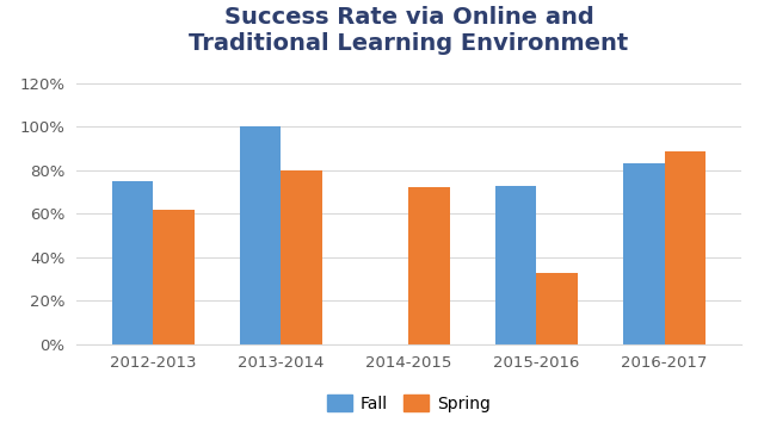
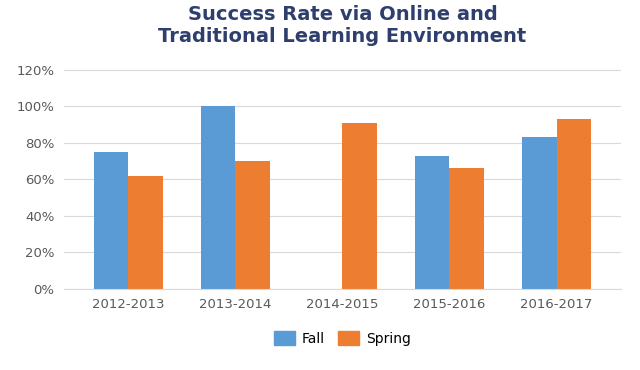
Spring/2013-2014: 80% -> 70%
Spring/2014-2015: 72% -> 91%
Spring/2015-2016: 33% -> 66%
Spring/2016-2017: 89% -> 93%
